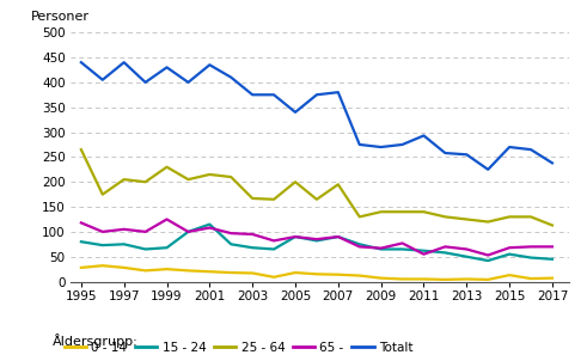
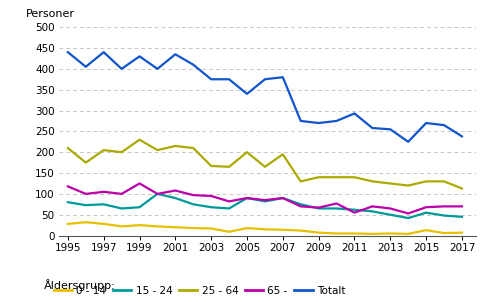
25 - 64/1995: 265 -> 210
15 - 24/2001: 115 -> 90
